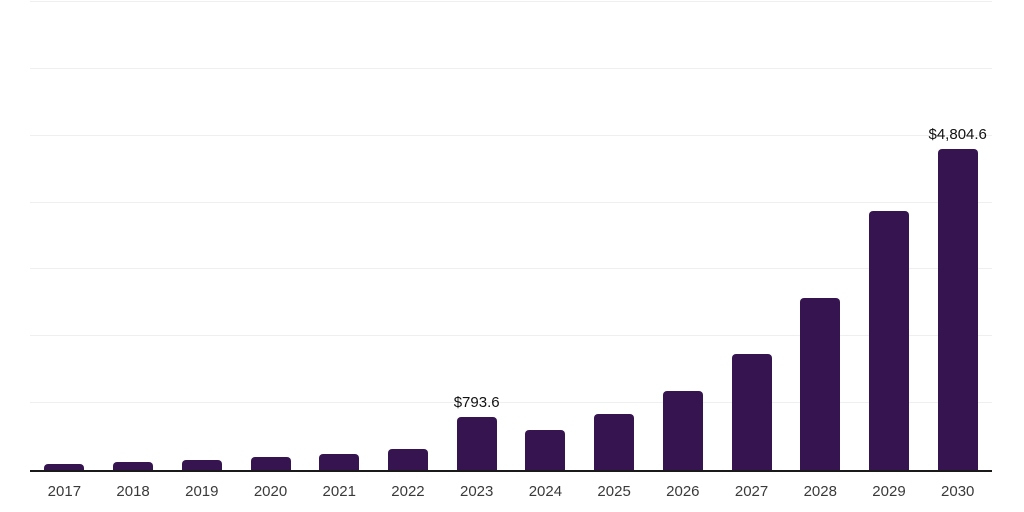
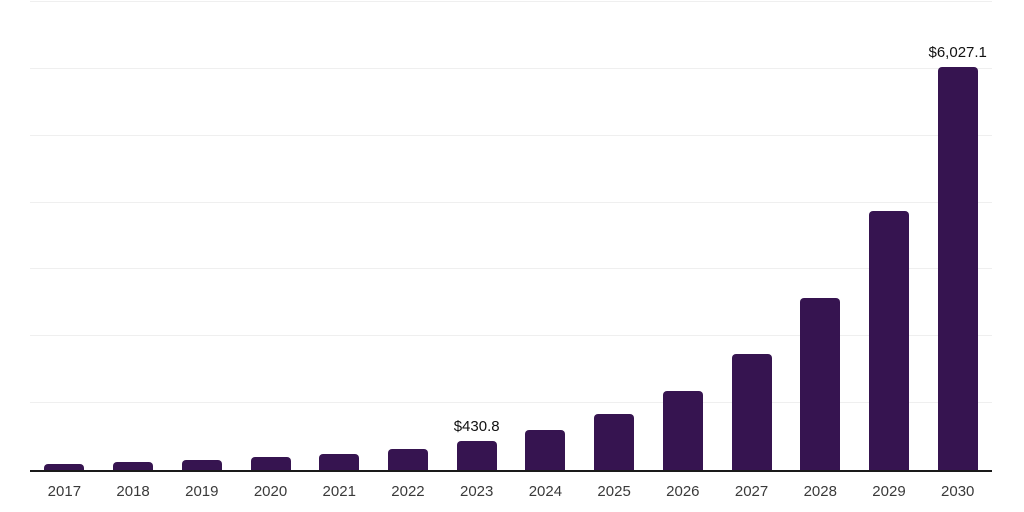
2023: $793.6 -> $430.8
2030: $4,804.6 -> $6,027.1
